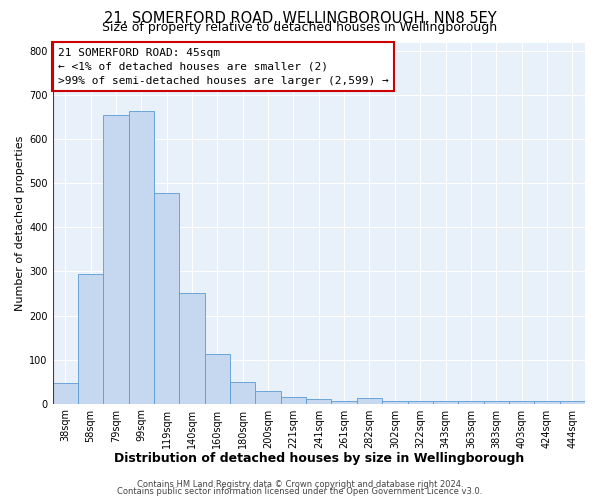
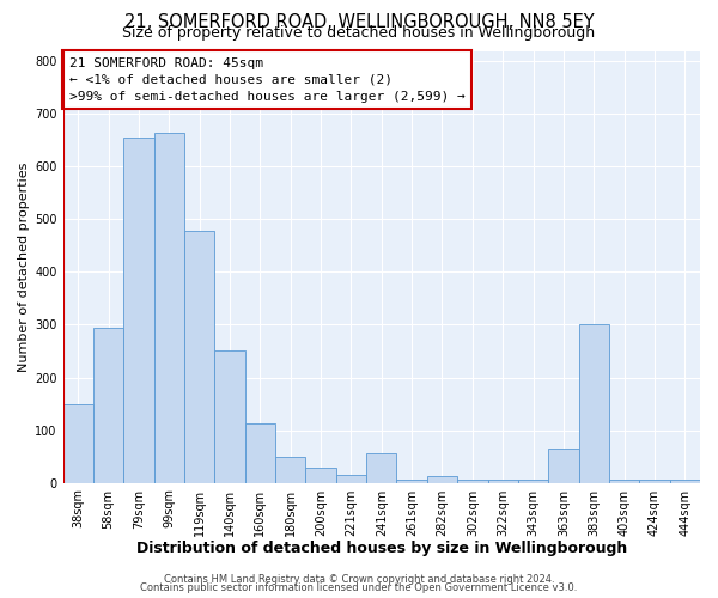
38sqm: 47 -> 150
241sqm: 10 -> 55
363sqm: 5 -> 65
383sqm: 5 -> 300
